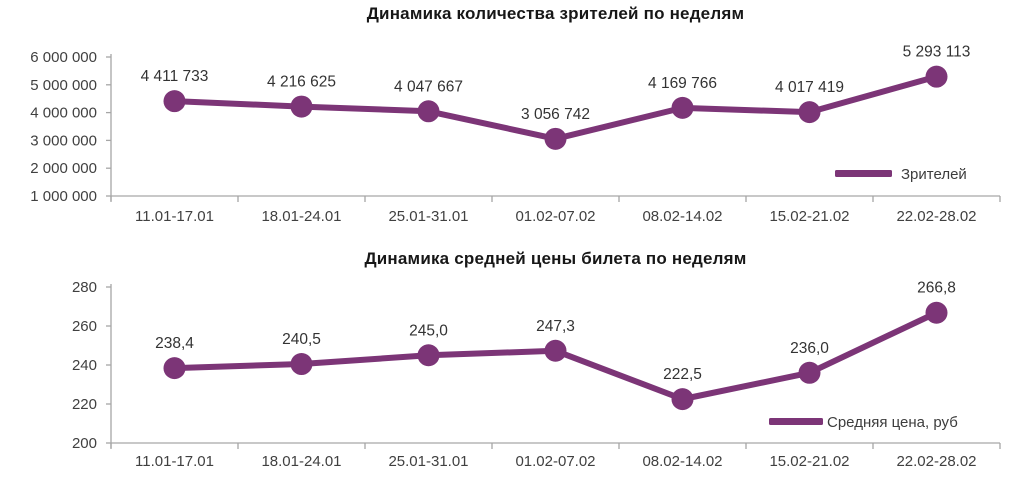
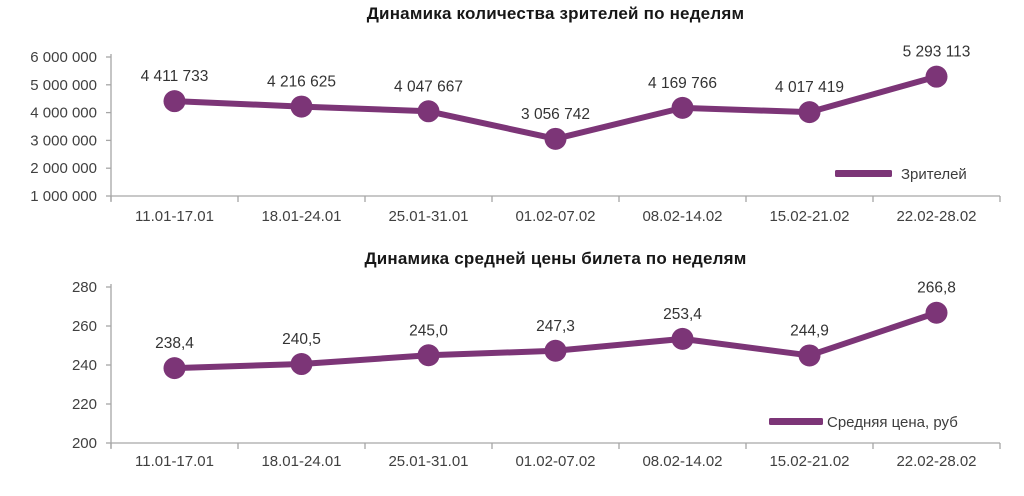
Динамика средней цены билета по неделям/08.02-14.02: 222,5 -> 253,4
Динамика средней цены билета по неделям/15.02-21.02: 236,0 -> 244,9
